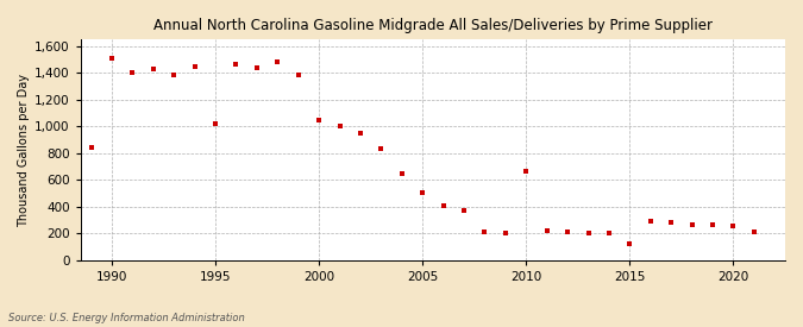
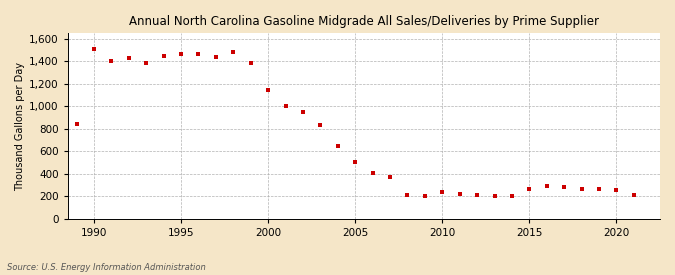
1995: 1,020 -> 1,460
2000: 1,050 -> 1,150
2010: 670 -> 240
2015: 120 -> 270
